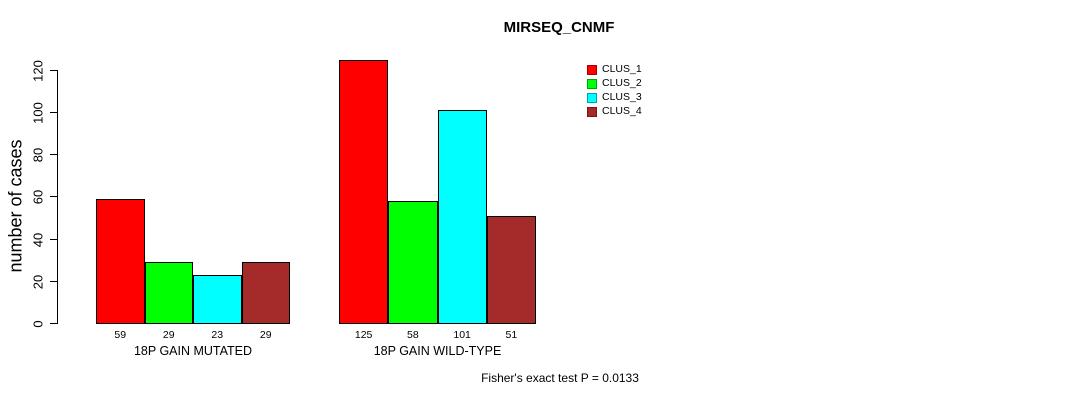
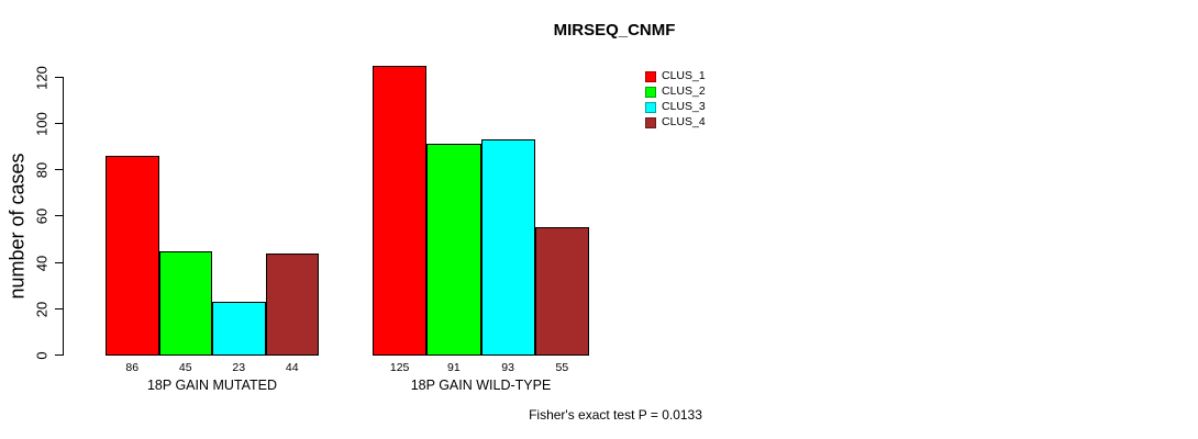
CLUS_1/18P GAIN MUTATED: 59 -> 86
CLUS_2/18P GAIN MUTATED: 29 -> 45
CLUS_4/18P GAIN MUTATED: 29 -> 44
CLUS_2/18P GAIN WILD-TYPE: 58 -> 91
CLUS_3/18P GAIN WILD-TYPE: 101 -> 93
CLUS_4/18P GAIN WILD-TYPE: 51 -> 55
